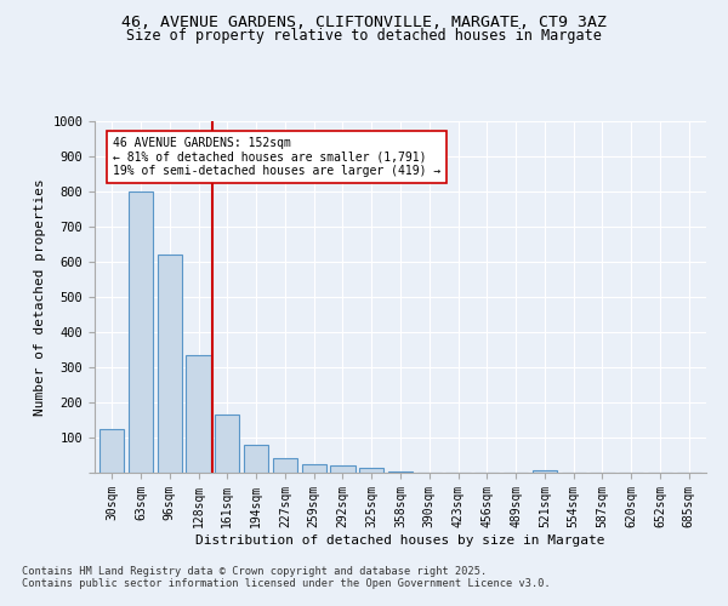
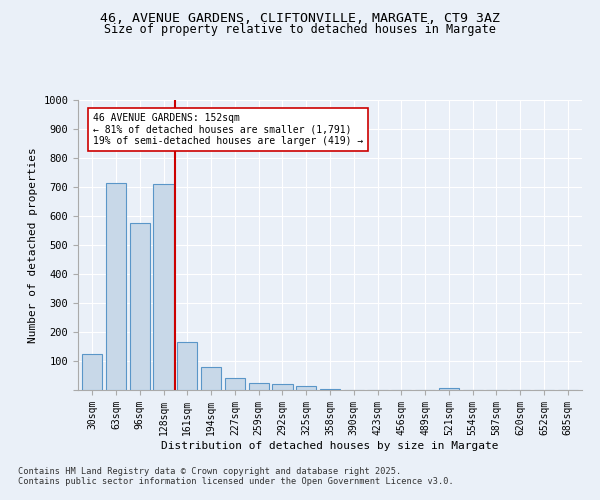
63sqm: 800 -> 715
96sqm: 620 -> 575
128sqm: 335 -> 710
